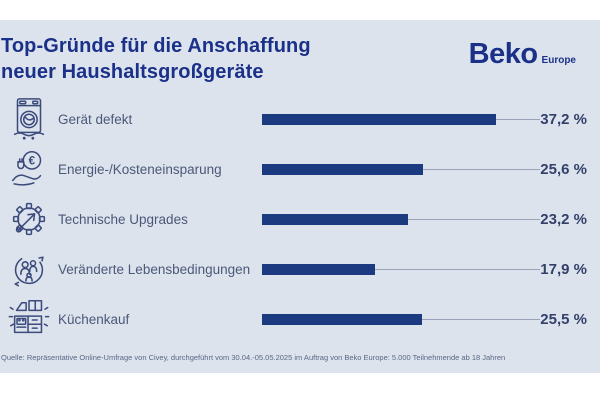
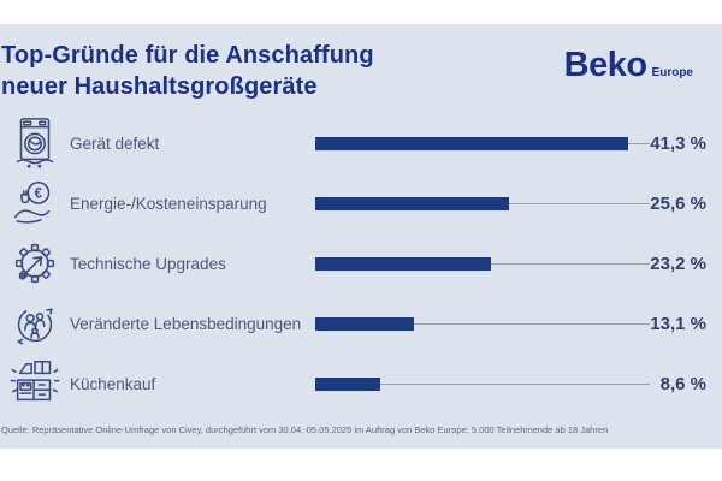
Gerät defekt: 37,2 -> 41,3
Veränderte Lebensbedingungen: 17,9 -> 13,1
Küchenkauf: 25,5 -> 8,6
